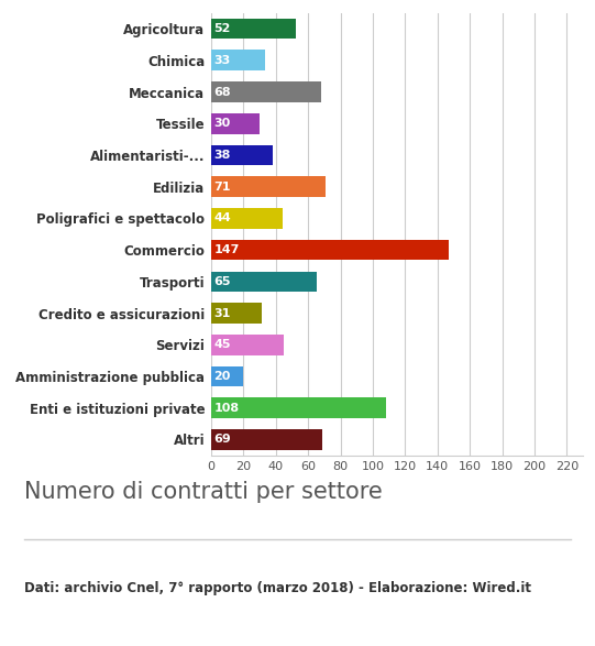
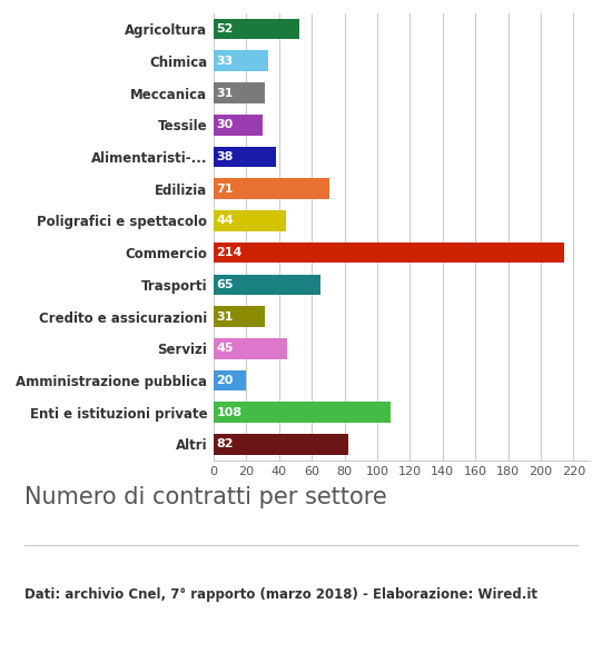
Meccanica: 68 -> 31
Commercio: 147 -> 214
Altri: 69 -> 82
